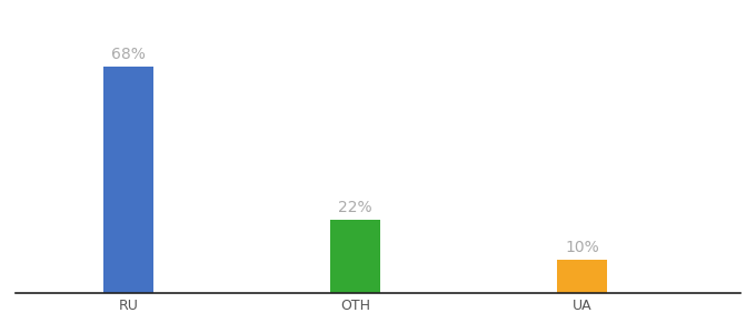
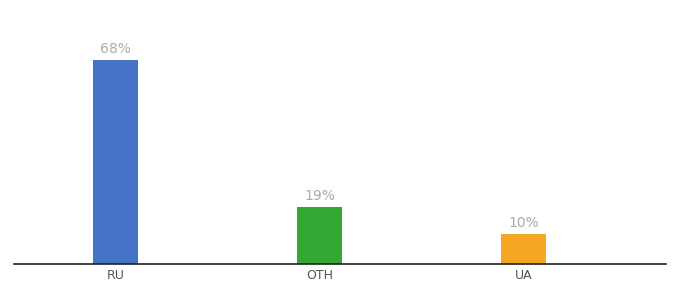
OTH: 22% -> 19%
